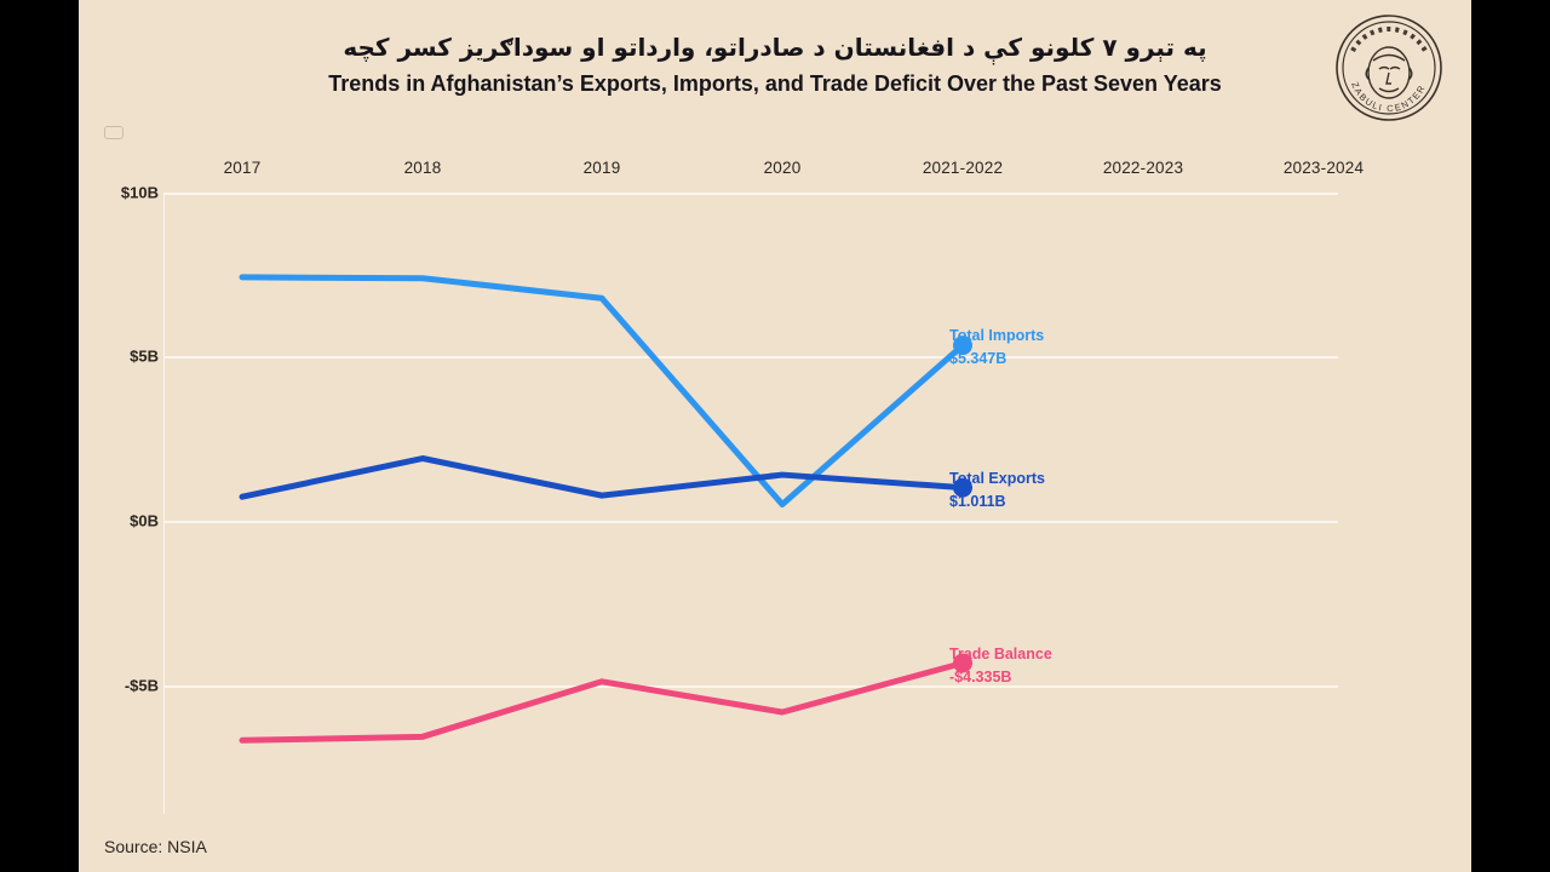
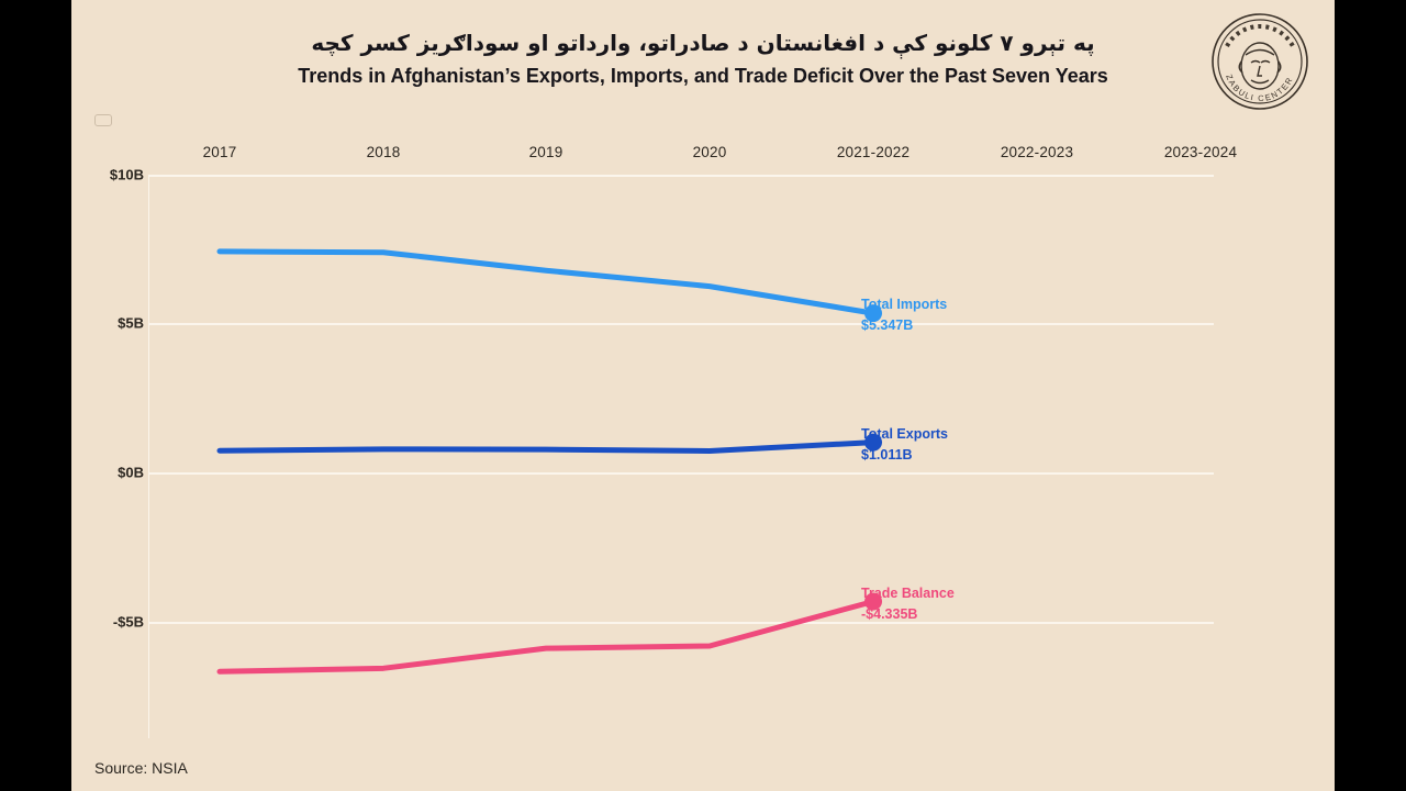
Total Exports/2018: $1.9B -> $0.8B
Trade Balance/2019: -$4.9B -> -$5.9B
Total Imports/2020: $0.5B -> $6.2B
Total Exports/2020: $1.4B -> $0.7B
